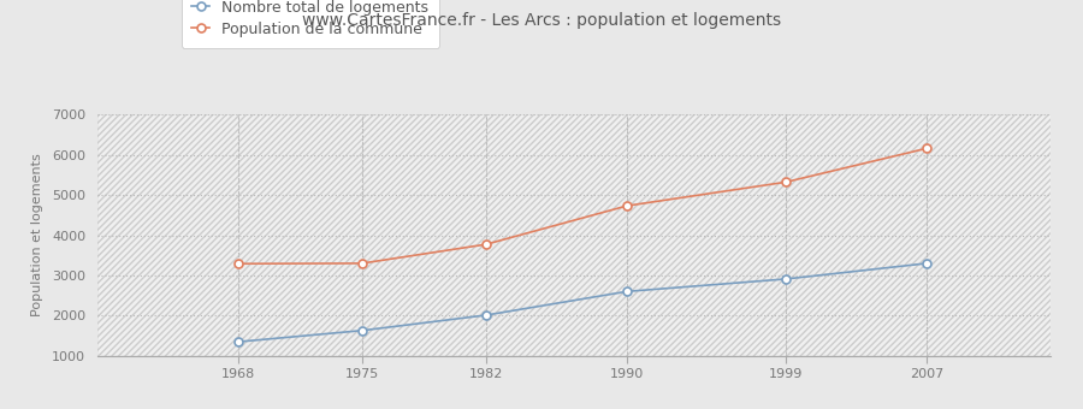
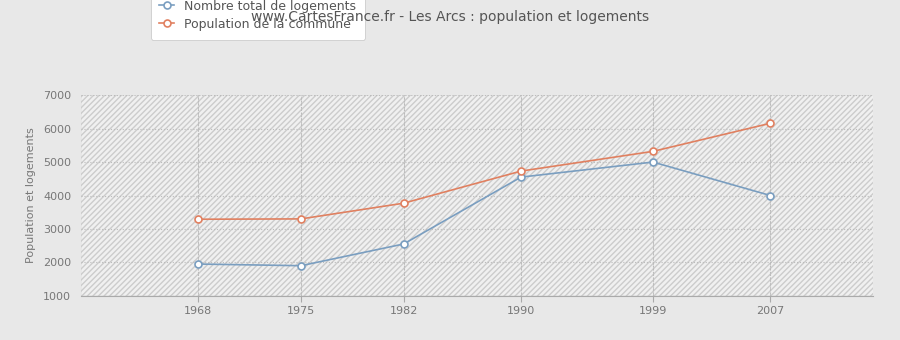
Nombre total de logements/1968: 1350 -> 1950
Nombre total de logements/1975: 1630 -> 1900
Nombre total de logements/1982: 2010 -> 2550
Nombre total de logements/1990: 2600 -> 4550
Nombre total de logements/1999: 2910 -> 5000
Nombre total de logements/2007: 3300 -> 4000
